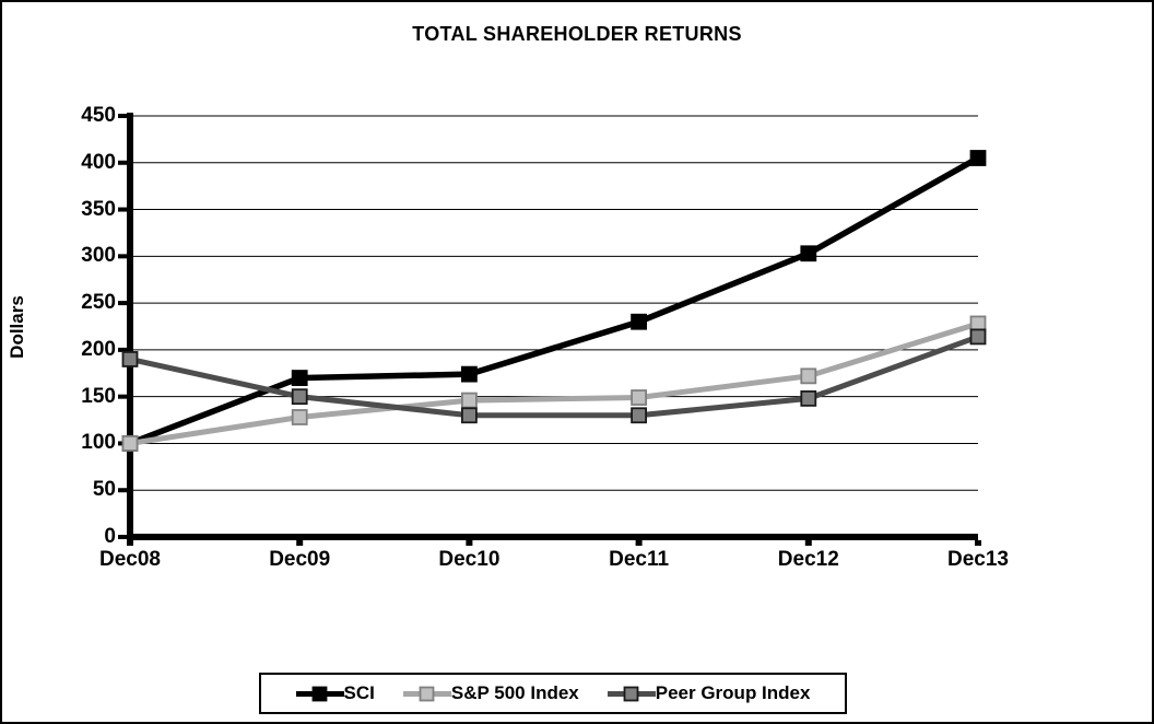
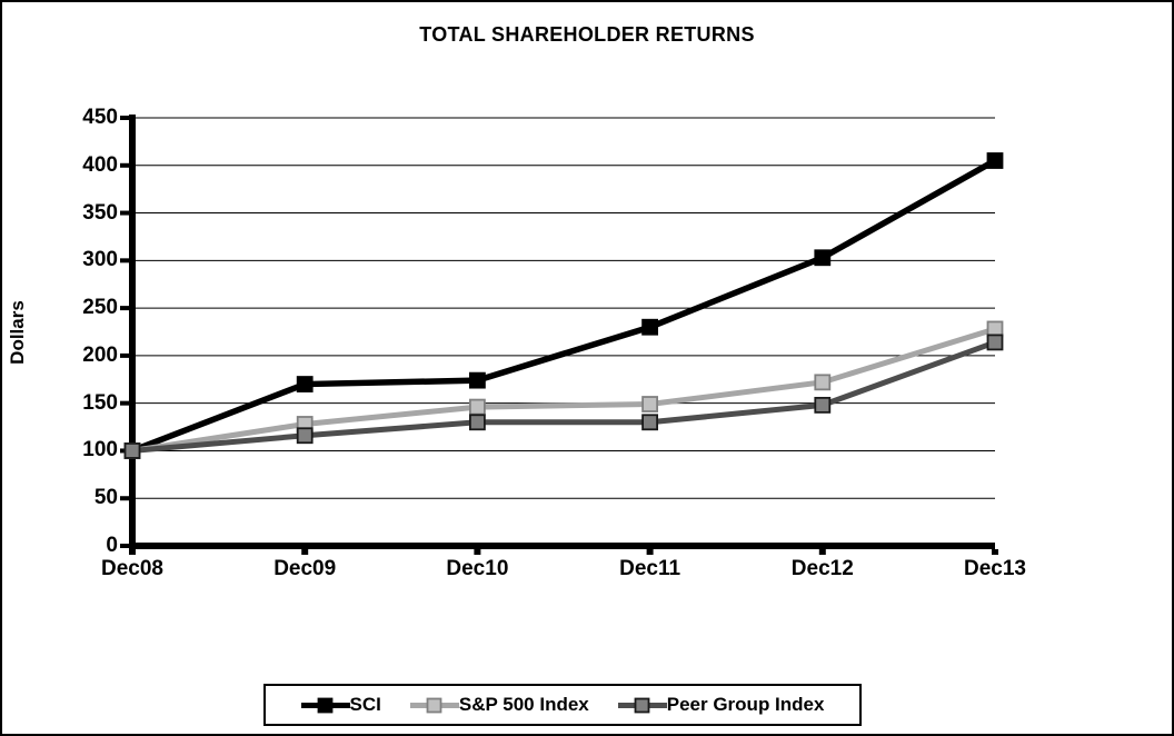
Peer Group Index/Dec08: 190 -> 100
Peer Group Index/Dec09: 150 -> 120
